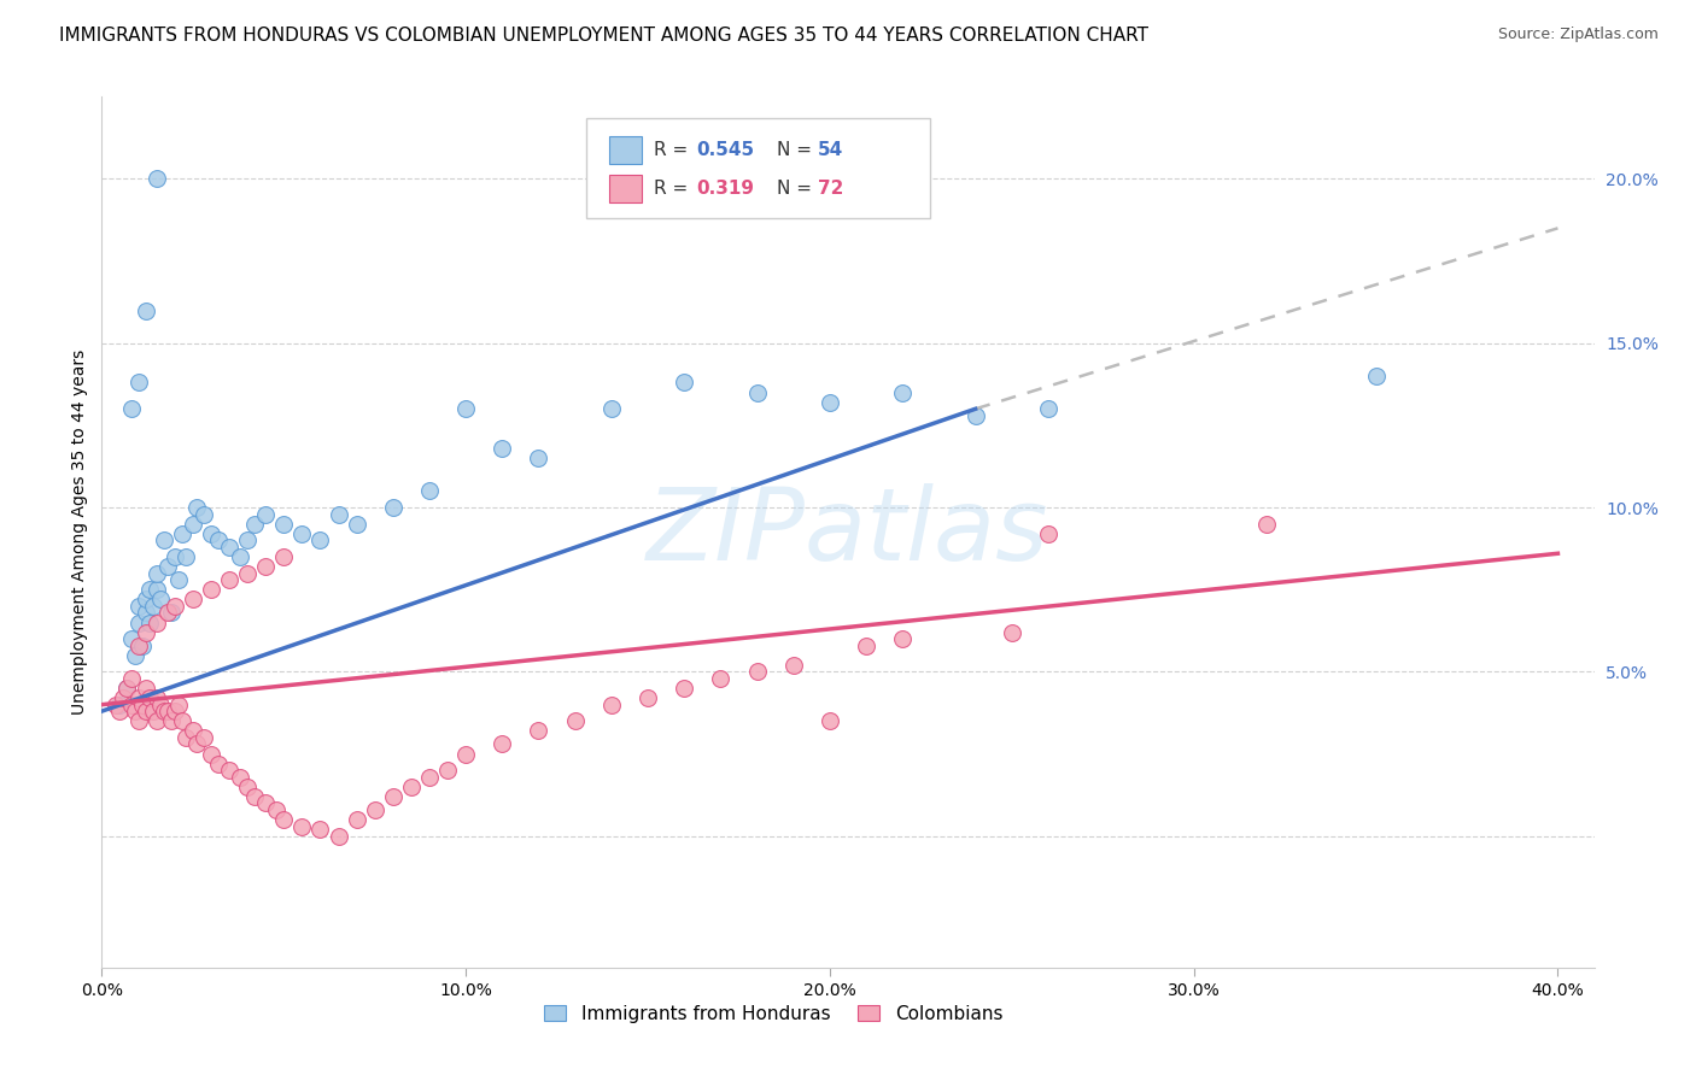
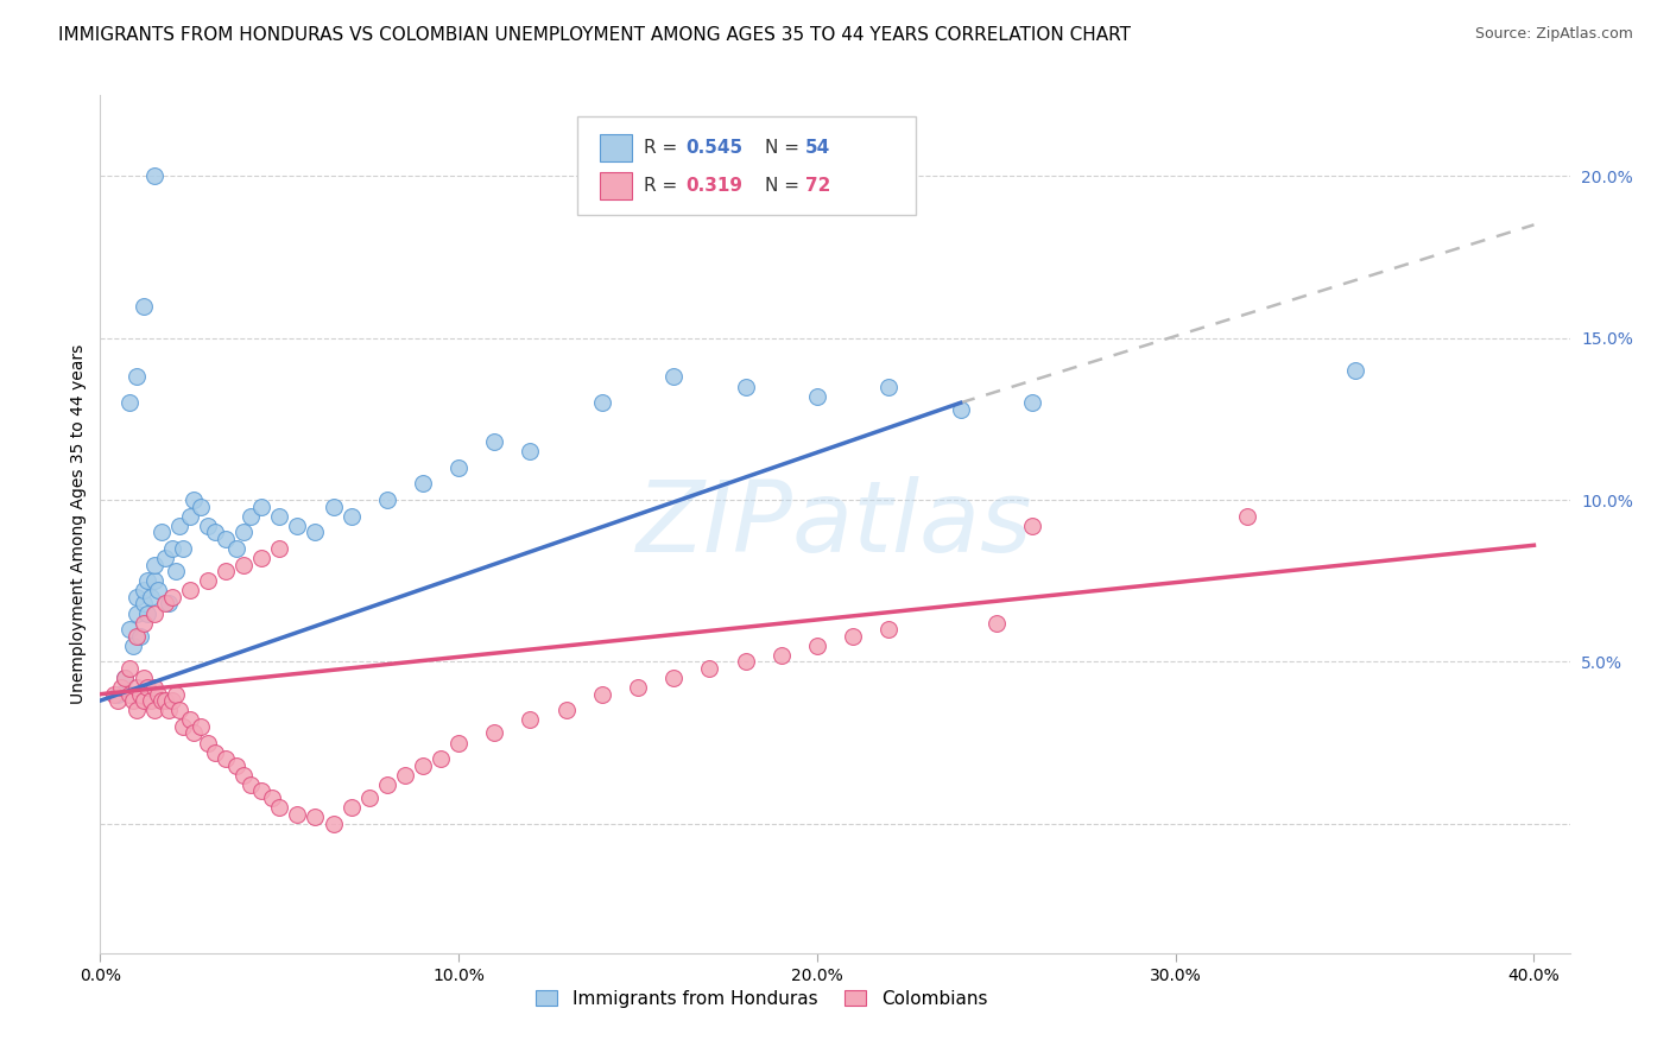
Immigrants from Honduras/10.0%: 13.0% -> 11.0%
Colombians/20.0%: 3.5% -> 5.5%
